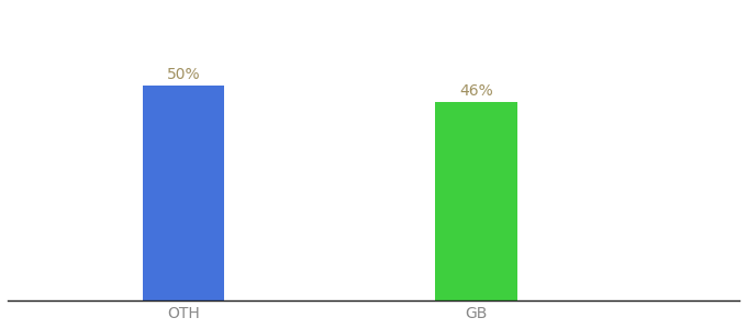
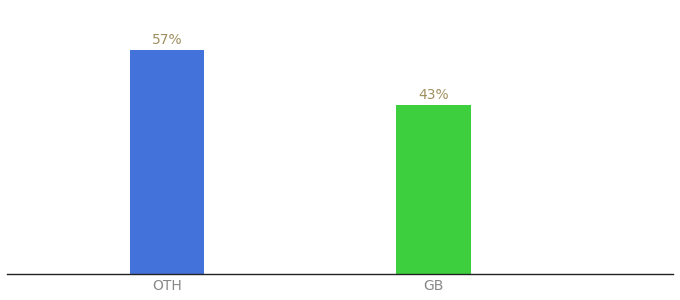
OTH: 50% -> 57%
GB: 46% -> 43%
